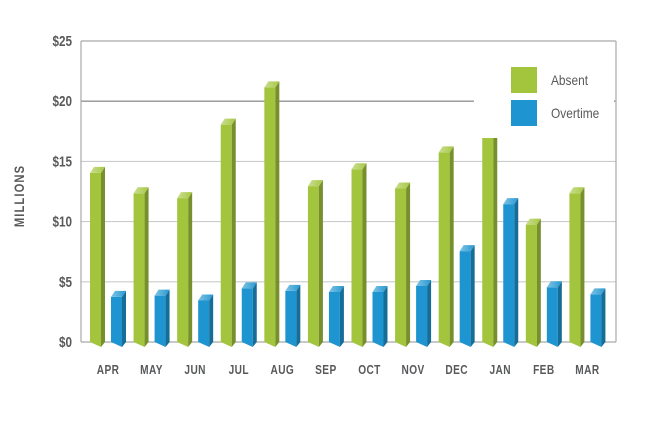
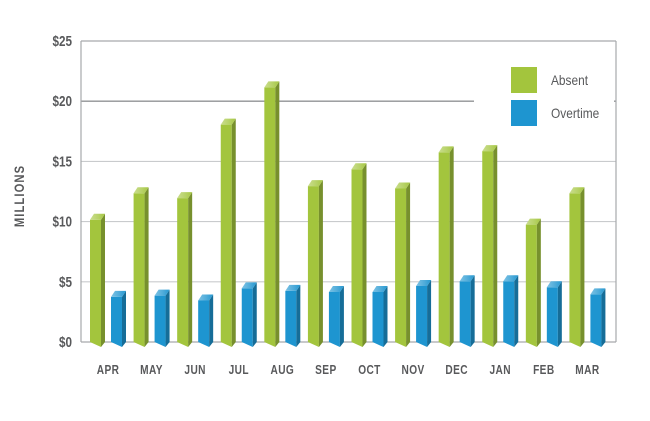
Absent/APR: $14.3 -> $10.4
Overtime/DEC: $7.8 -> $5.3
Absent/JAN: $17.2 -> $16.1
Overtime/JAN: $11.7 -> $5.3
